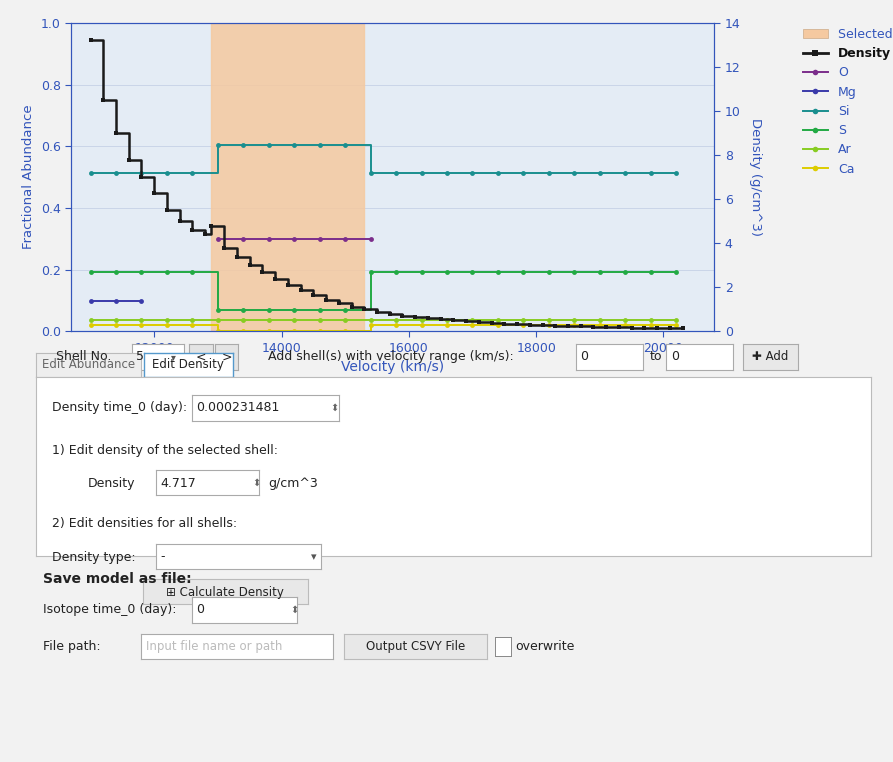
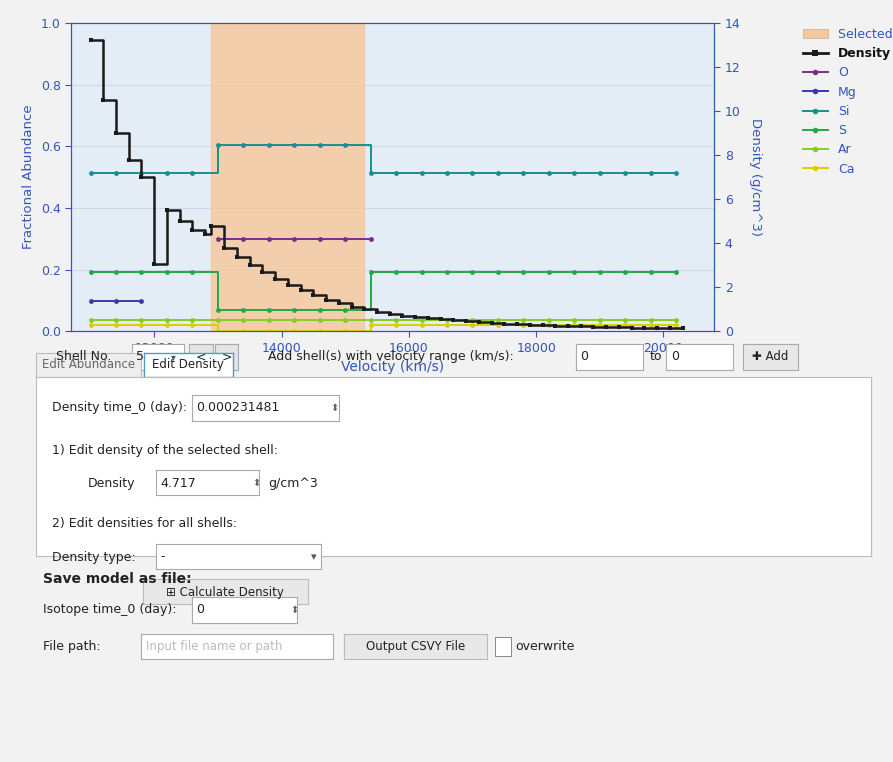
Density/12000: 6.30 -> 3.05
